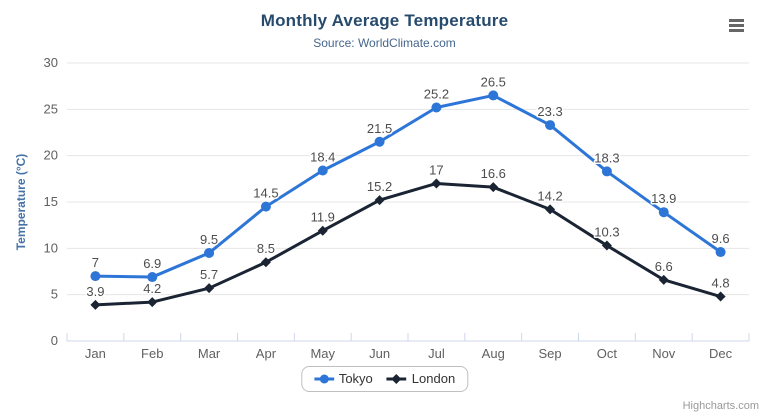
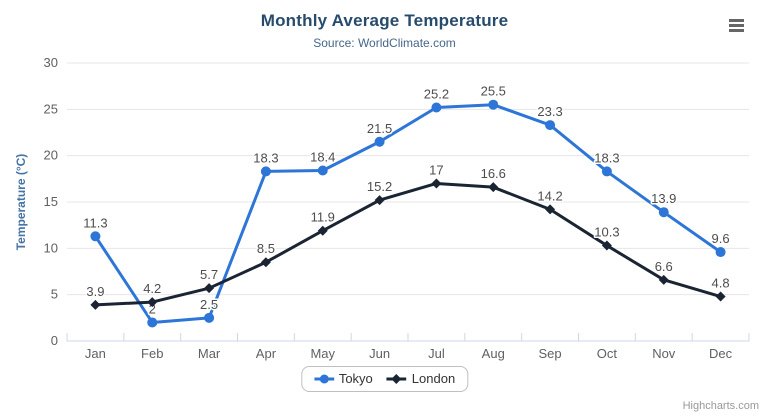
Tokyo/Jan: 7 -> 11.3
Tokyo/Feb: 6.9 -> 2
Tokyo/Mar: 9.5 -> 2.5
Tokyo/Apr: 14.5 -> 18.3
Tokyo/Aug: 26.5 -> 25.5
